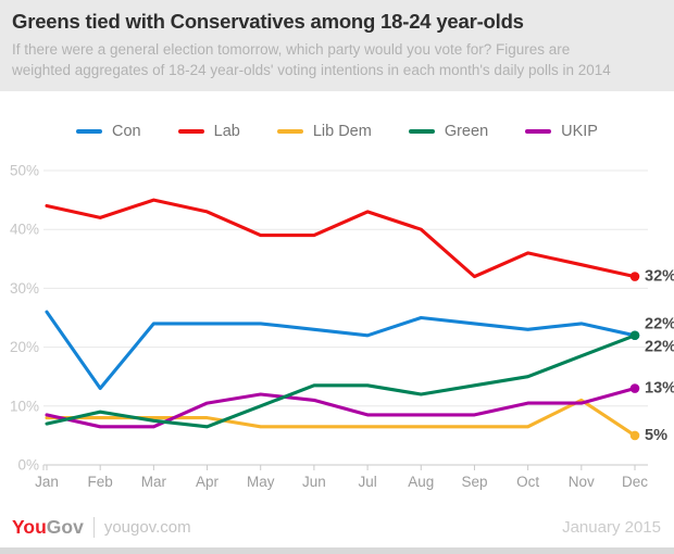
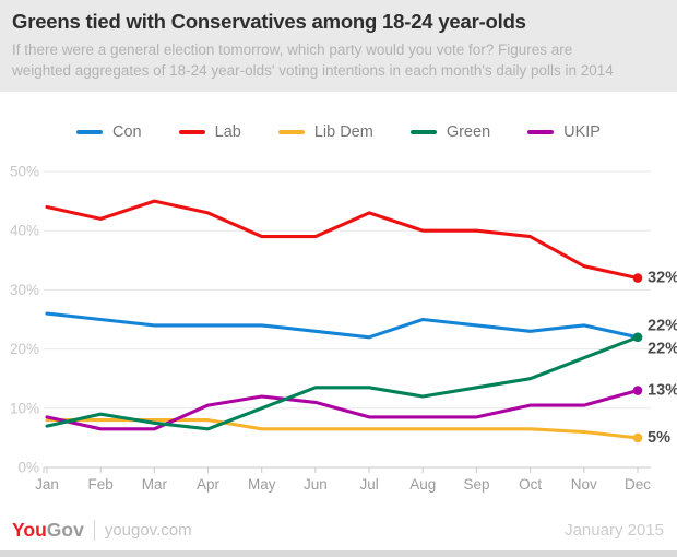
Con/Feb: 13% -> 25%
Lab/Sep: 32% -> 40%
Lab/Oct: 36% -> 39%
Lib Dem/Nov: 11% -> 6%
